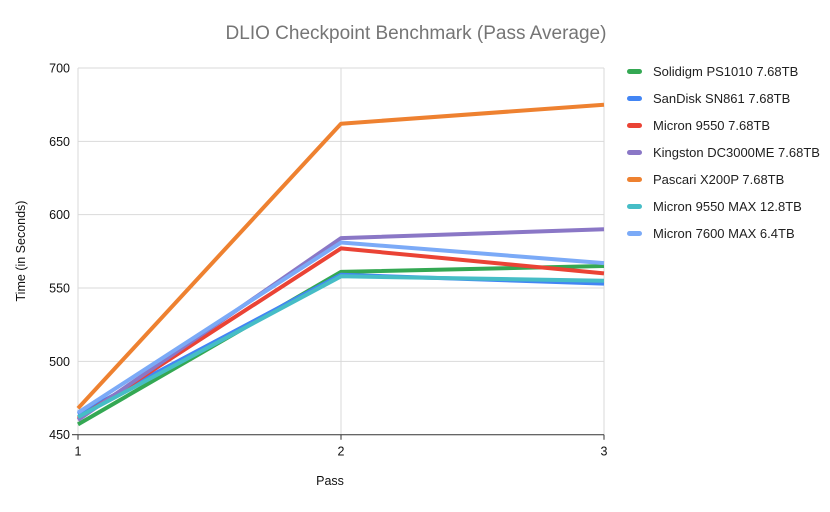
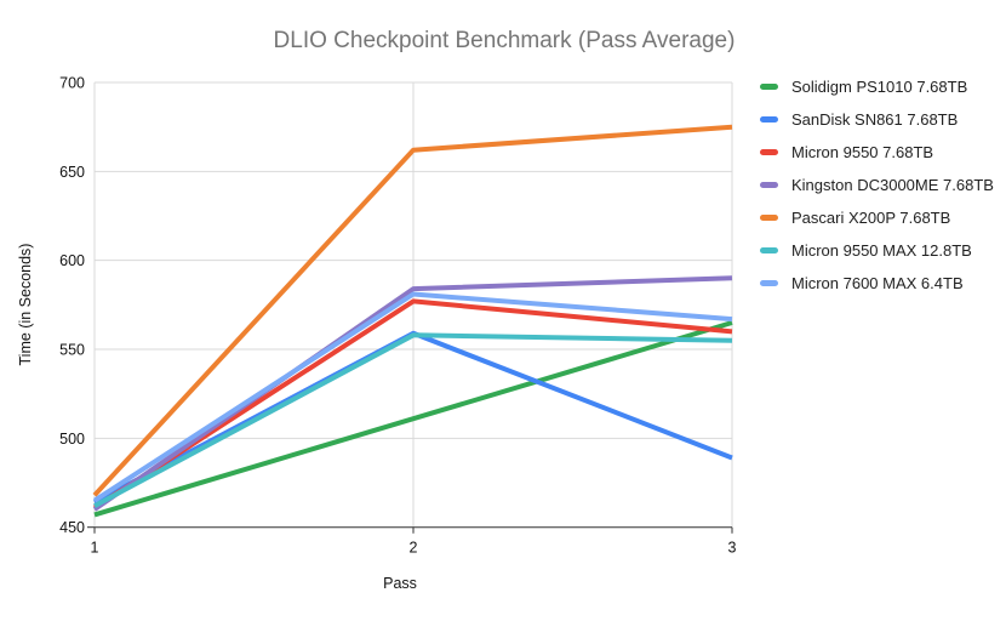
Solidigm PS1010 7.68TB/2: 561 -> 511
SanDisk SN861 7.68TB/3: 553 -> 489
